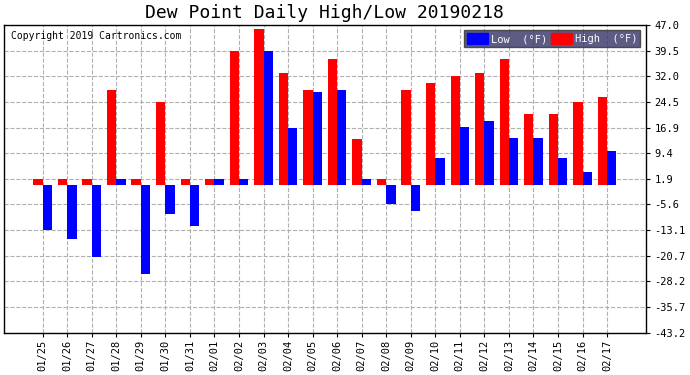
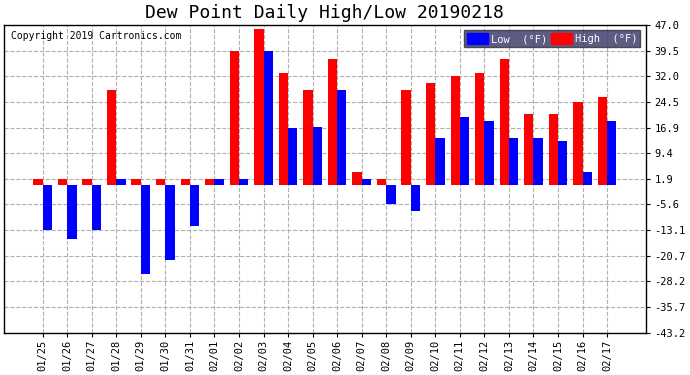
Low (°F)/01/27: -21.0 -> -13.1
High (°F)/01/30: 24.5 -> 1.9
Low (°F)/01/30: -8.5 -> -22.0
Low (°F)/02/05: 27.5 -> 17.0
High (°F)/02/07: 13.5 -> 3.8
Low (°F)/02/10: 8.0 -> 14.0
Low (°F)/02/11: 17.0 -> 20.0
Low (°F)/02/15: 8.0 -> 13.1
Low (°F)/02/17: 10.0 -> 19.0
